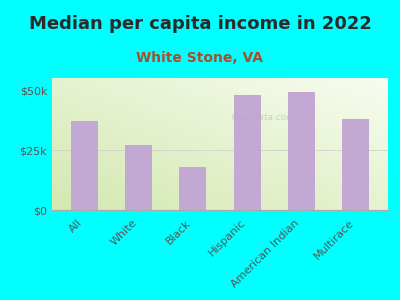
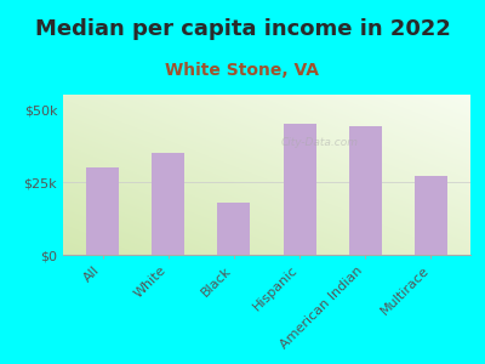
All: $37k -> $30k
White: $27k -> $35k
Hispanic: $48k -> $45k
American Indian: $49k -> $44k
Multirace: $38k -> $27k
